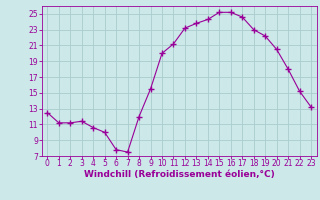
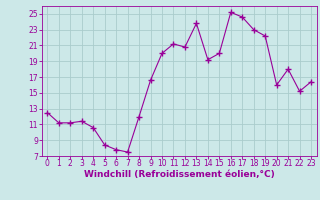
5: 10.0 -> 8.4
9: 15.5 -> 16.6
12: 23.2 -> 20.8
14: 24.3 -> 19.2
15: 25.2 -> 20.0
20: 20.5 -> 16.0
23: 13.2 -> 16.4
